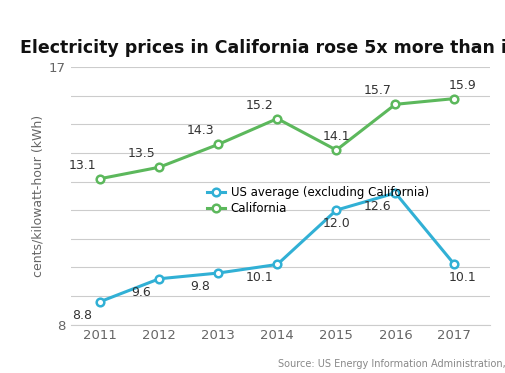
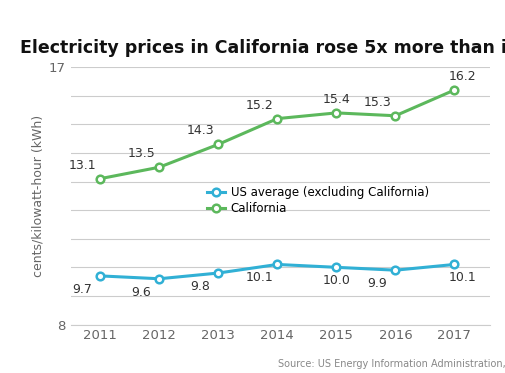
US average (excluding California)/2011: 8.8 -> 9.7
California/2015: 14.1 -> 15.4
US average (excluding California)/2015: 12.0 -> 10.0
California/2016: 15.7 -> 15.3
US average (excluding California)/2016: 12.6 -> 9.9
California/2017: 15.9 -> 16.2
